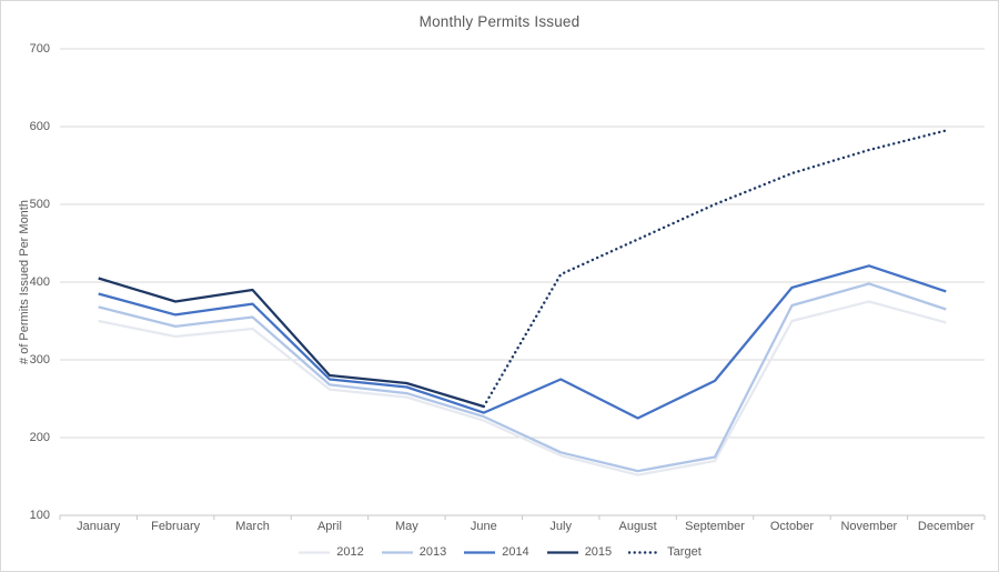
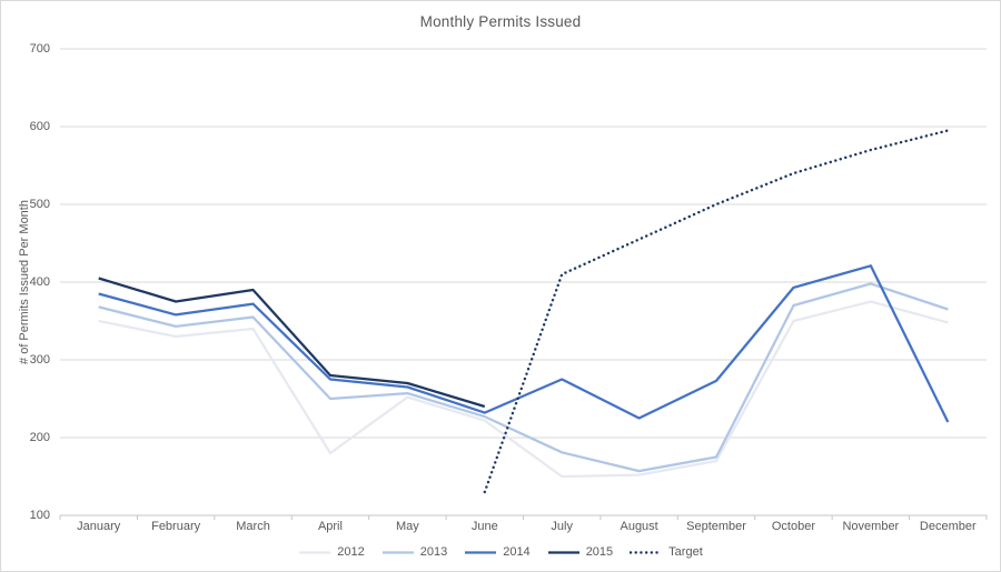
2012/April: 260 -> 180
2013/April: 270 -> 250
Target/June: 240 -> 130
2012/July: 180 -> 150
2014/December: 390 -> 220
